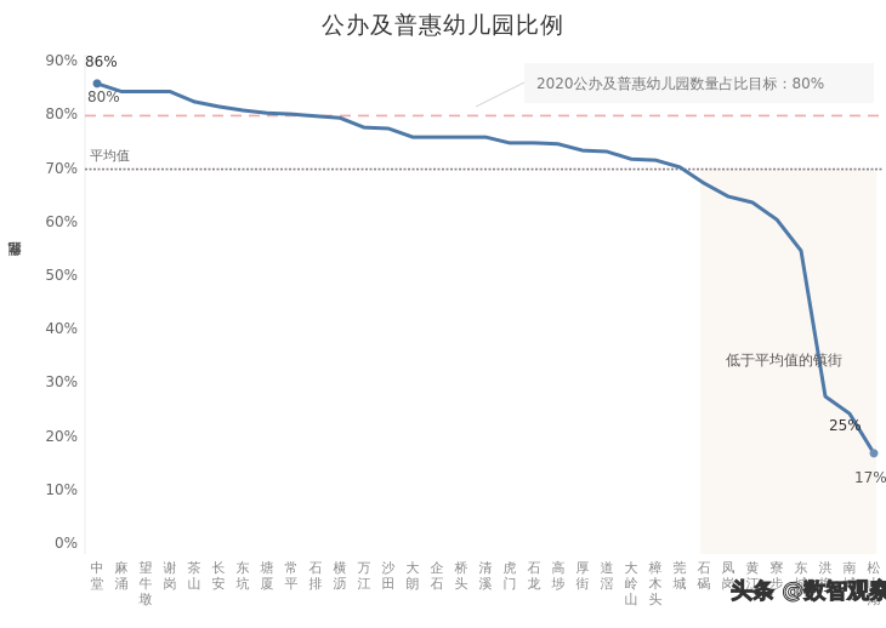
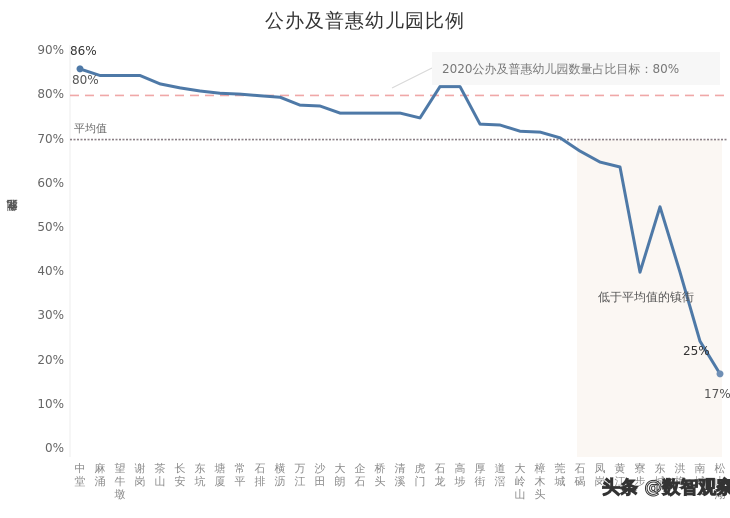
石龙: 75% -> 82%
高埗: 75% -> 82%
寮步: 61% -> 40%
洪梅: 28% -> 40%
